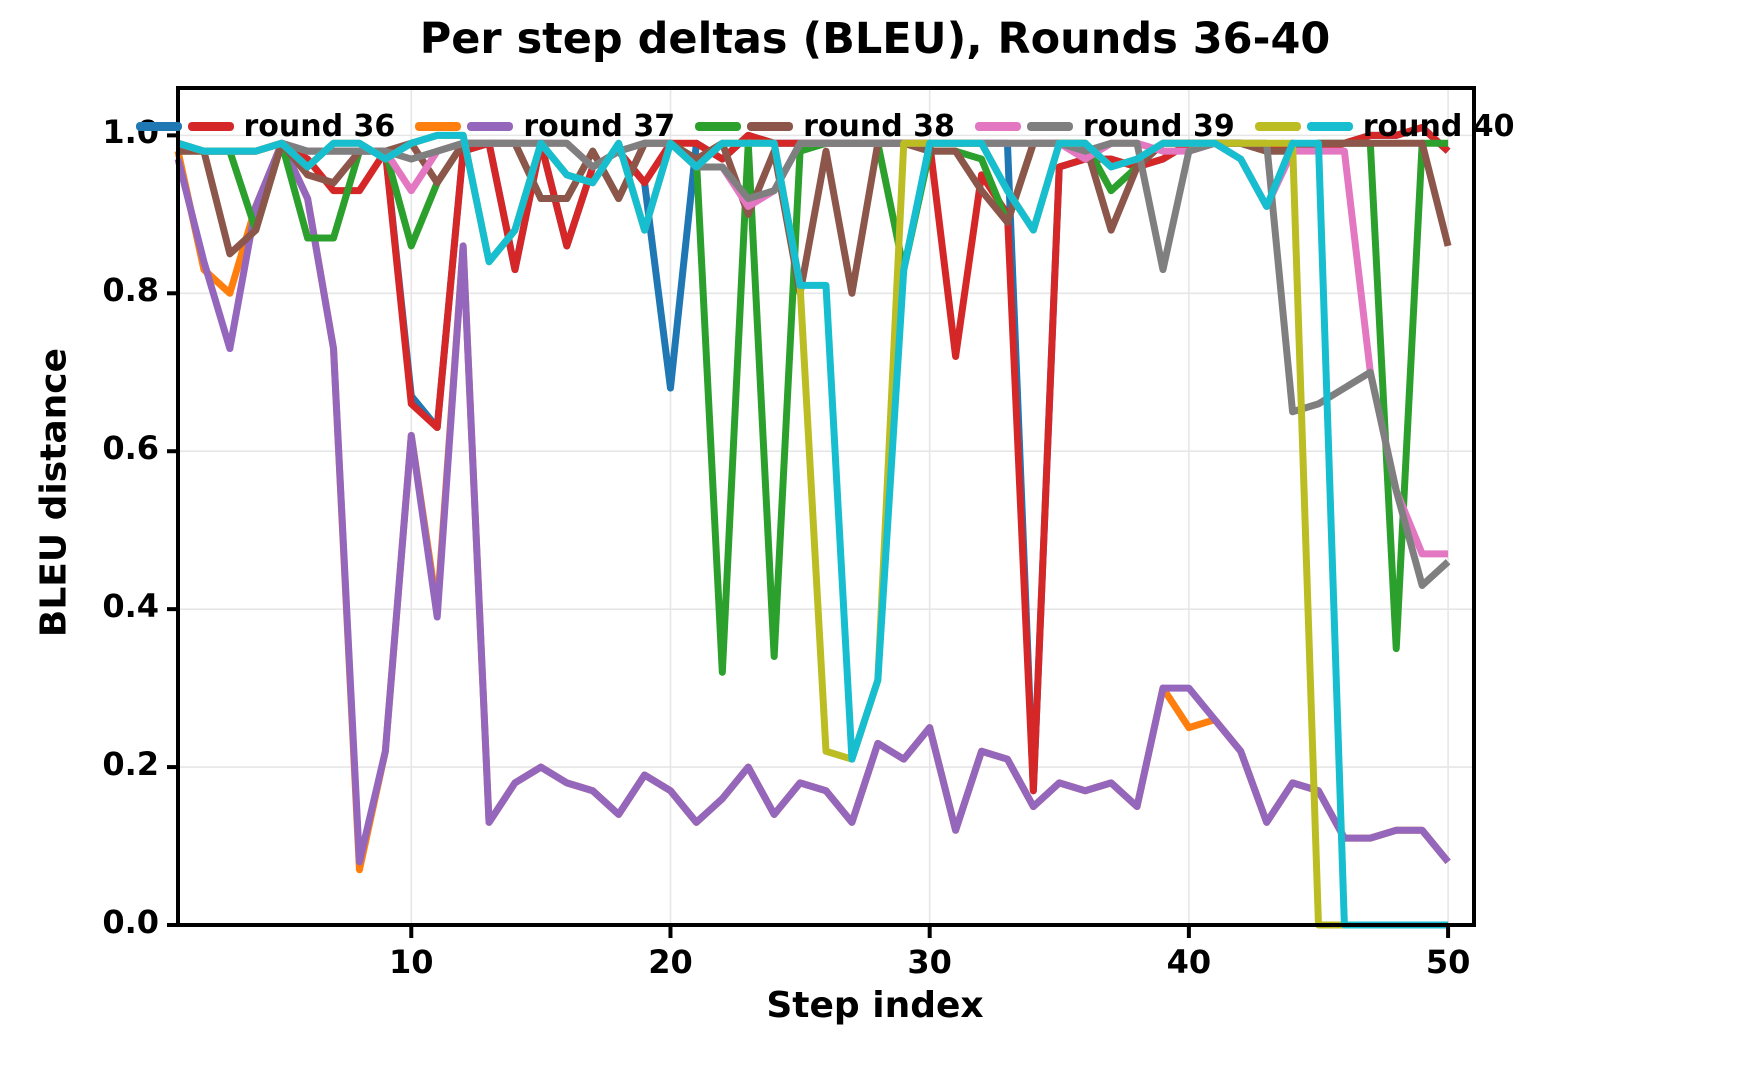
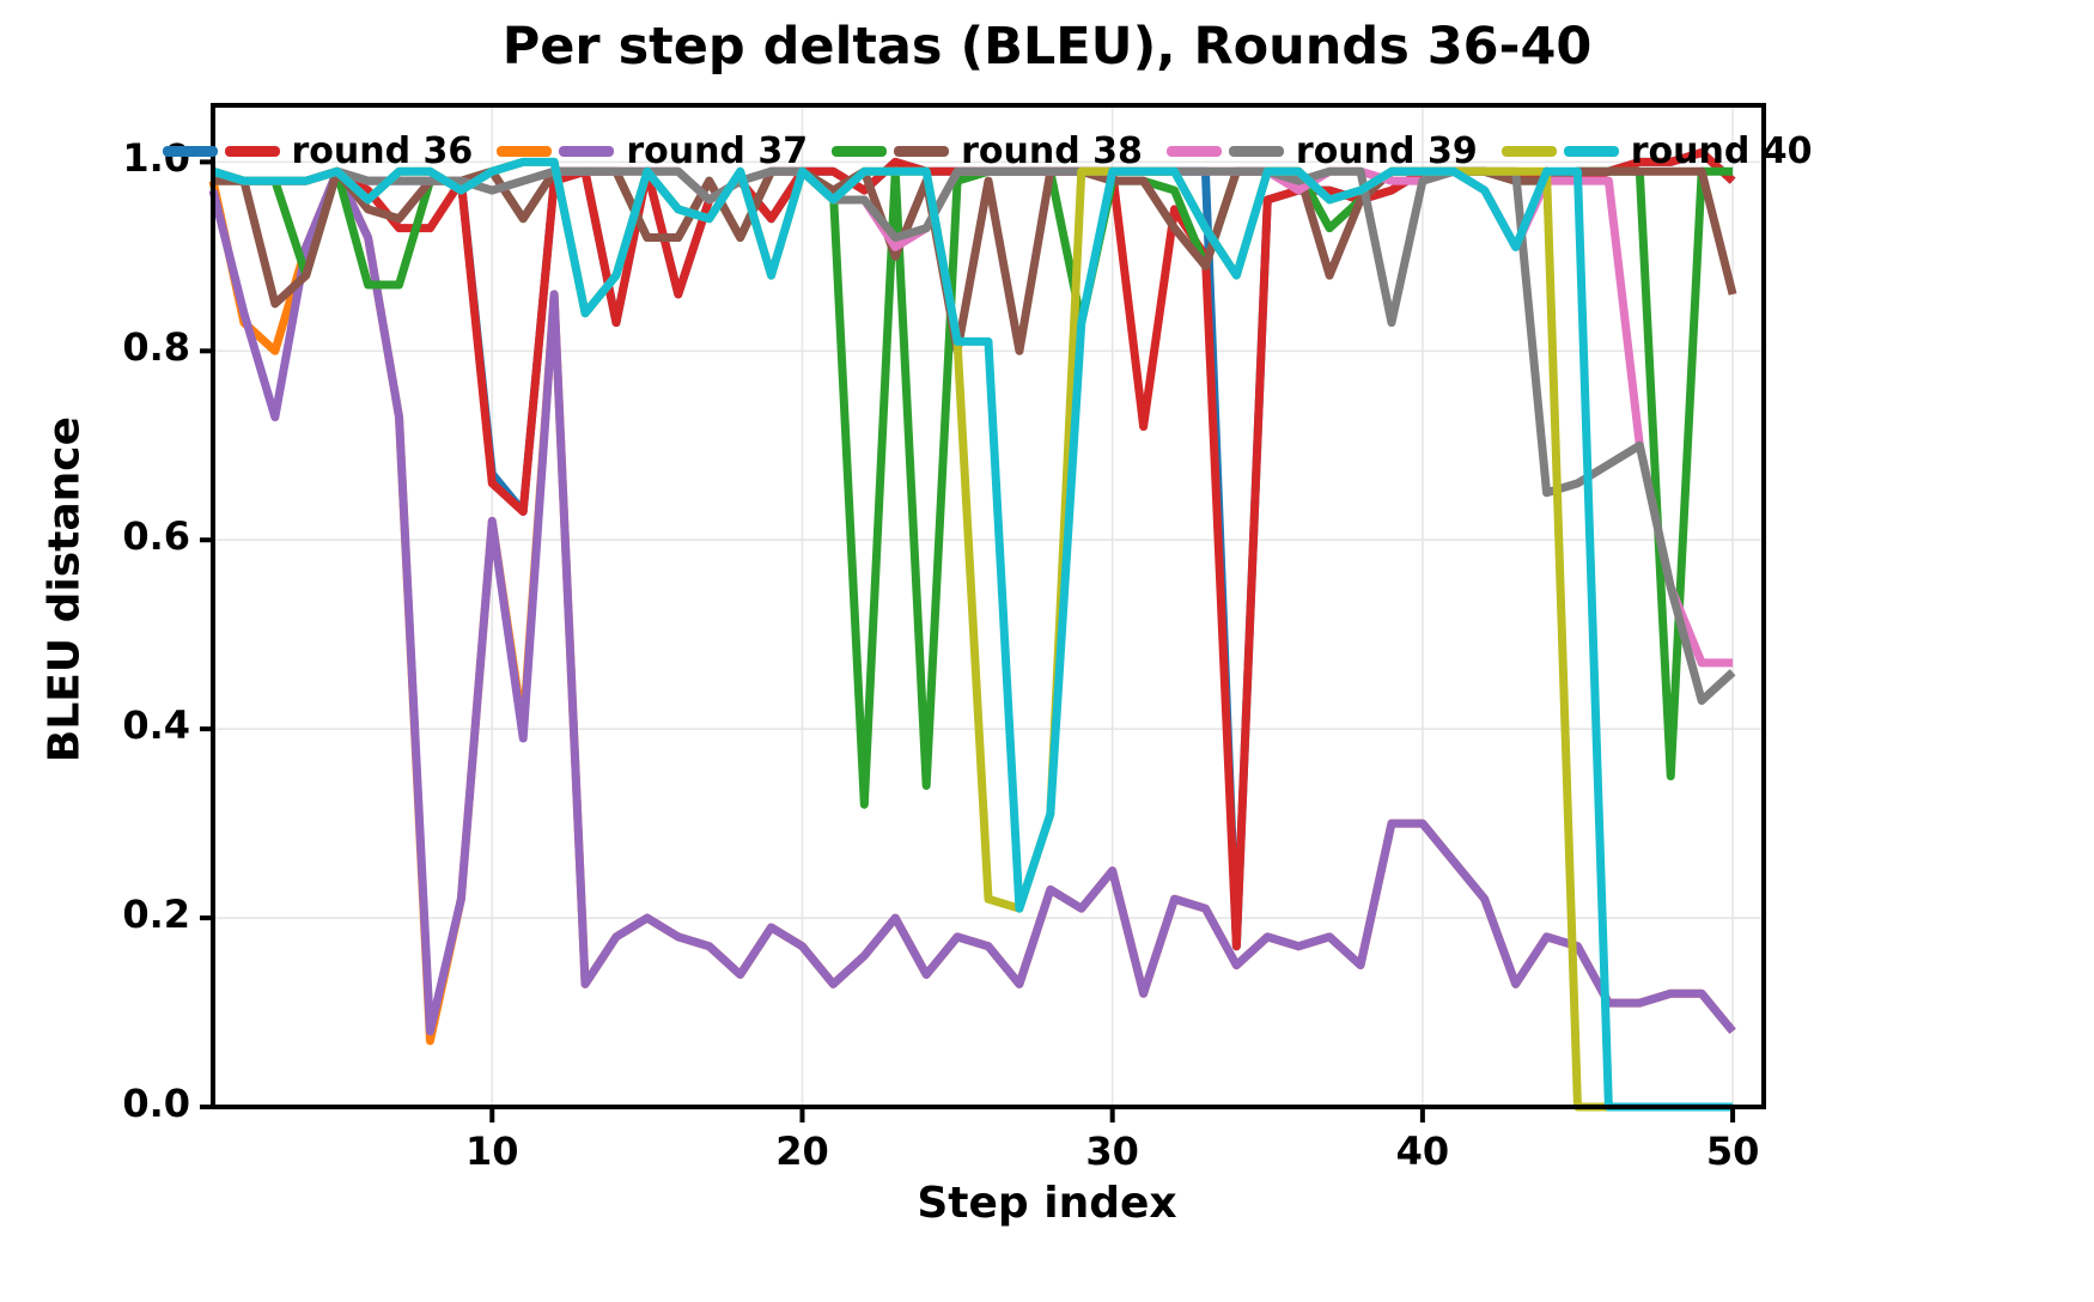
round 38/10: 0.86 -> 0.99
round 39/10: 0.93 -> 0.97
round 36/20: 0.68 -> 0.99
round 37/40: 0.25 -> 0.30
